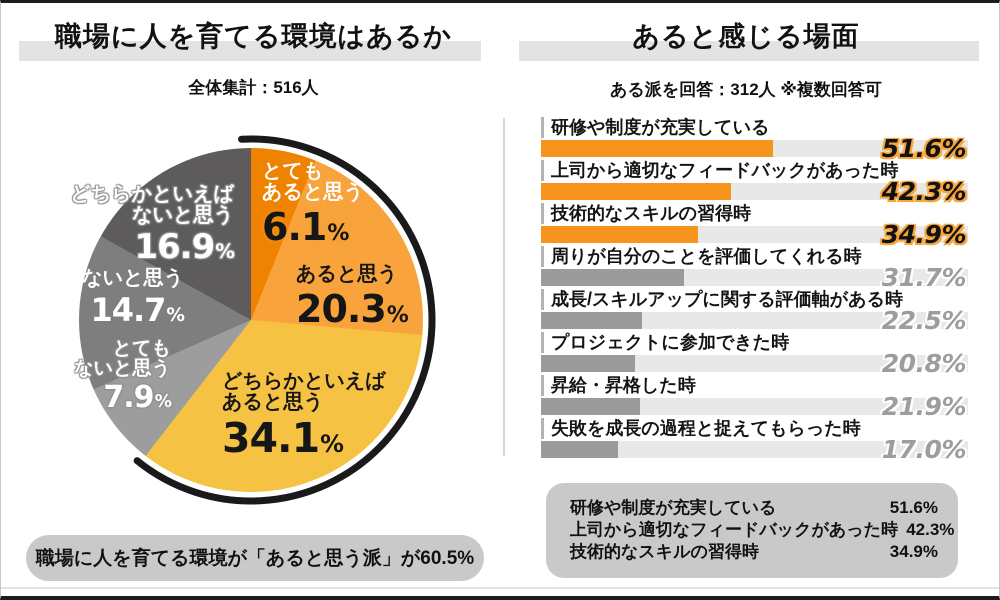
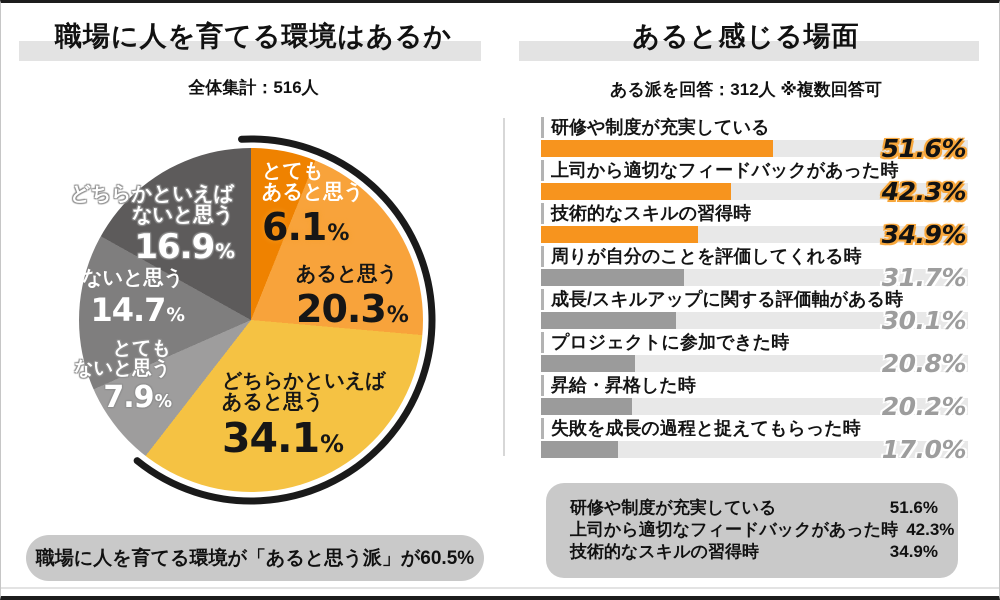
あると感じる場面/成長/スキルアップに関する評価軸がある時: 22.5% -> 30.1%
あると感じる場面/昇給・昇格した時: 21.9% -> 20.2%
